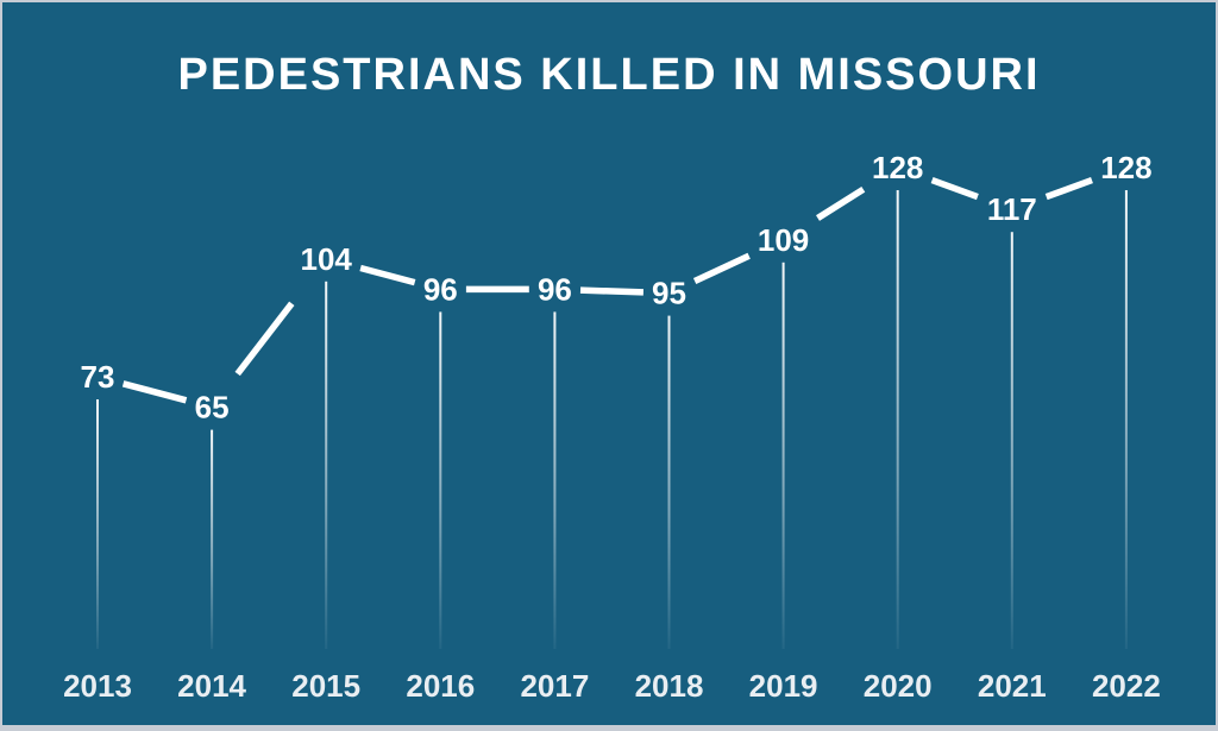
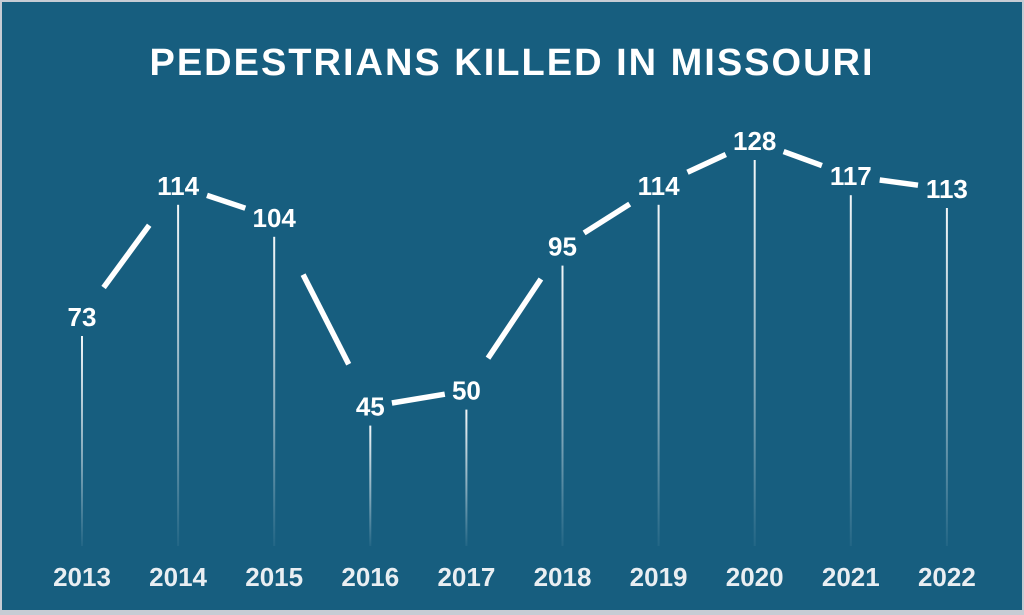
2014: 65 -> 114
2016: 96 -> 45
2017: 96 -> 50
2019: 109 -> 114
2022: 128 -> 113
